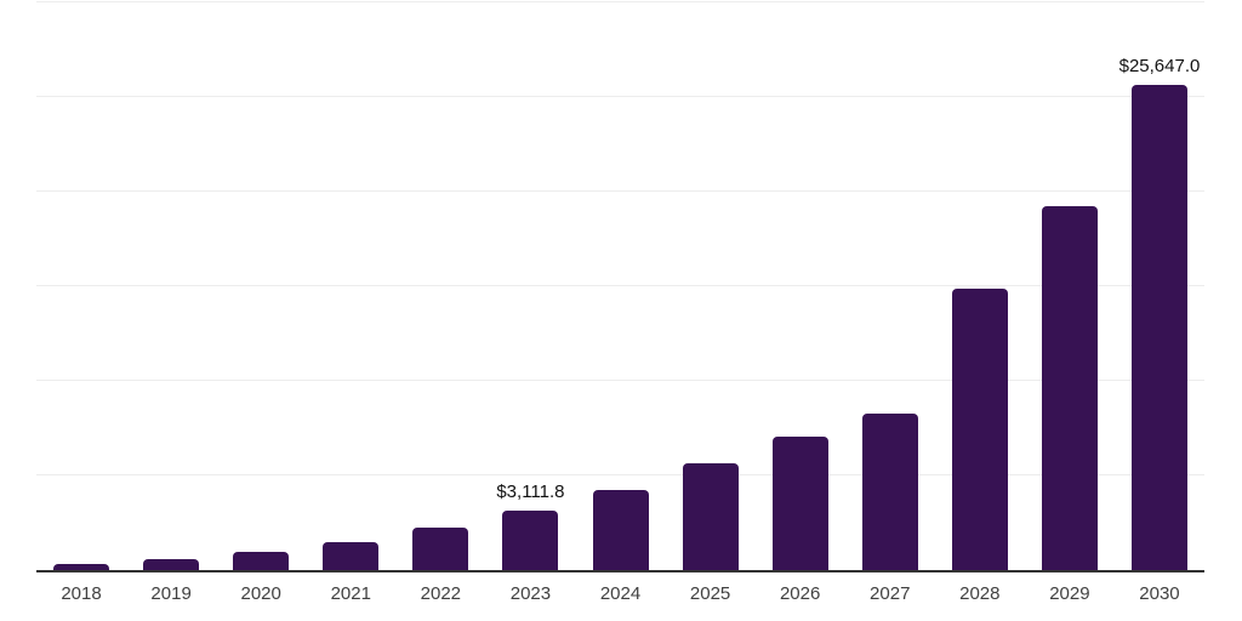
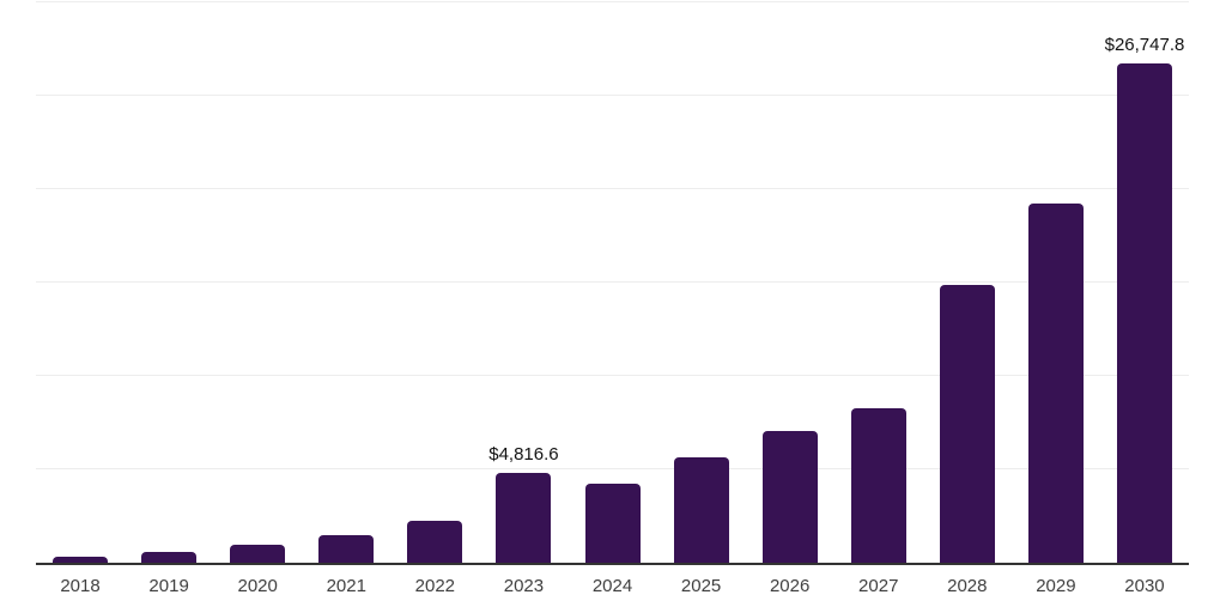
2023: $3,111.8 -> $4,816.6
2030: $25,647.0 -> $26,747.8
